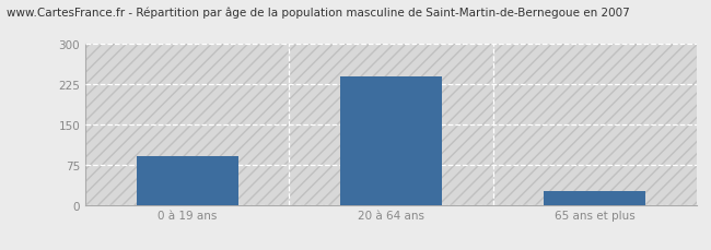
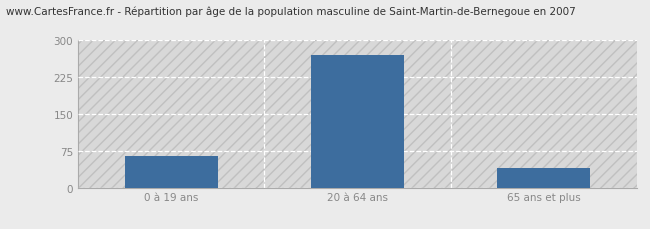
0 à 19 ans: 90 -> 65
20 à 64 ans: 240 -> 270
65 ans et plus: 25 -> 40
